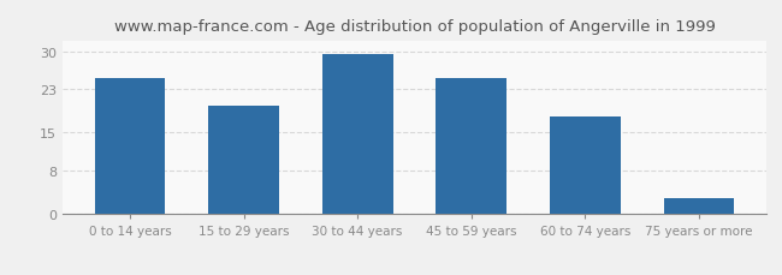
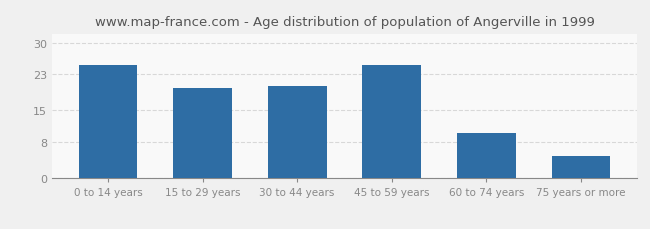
30 to 44 years: 29.5 -> 20.5
60 to 74 years: 18.0 -> 10.0
75 years or more: 3.0 -> 5.0
